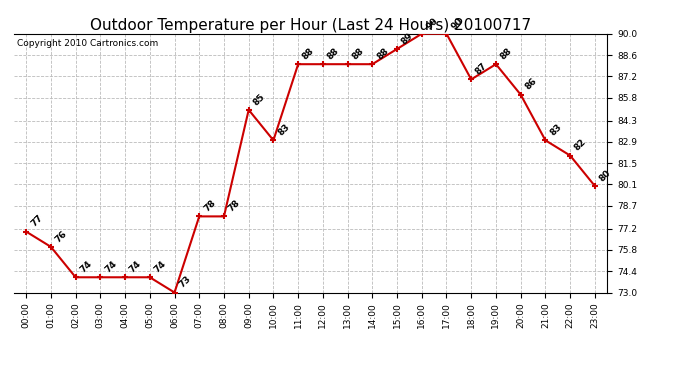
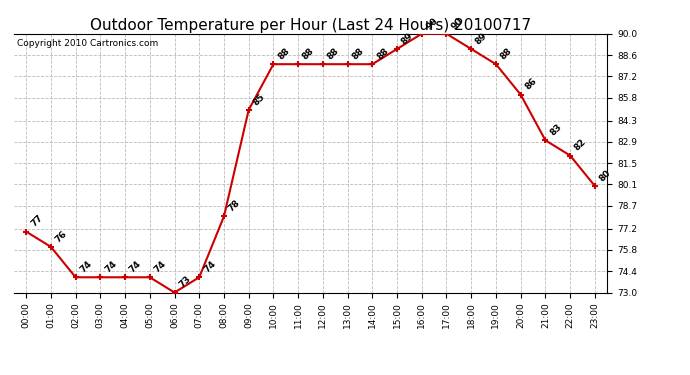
07:00: 78 -> 74
10:00: 83 -> 88
18:00: 87 -> 89
